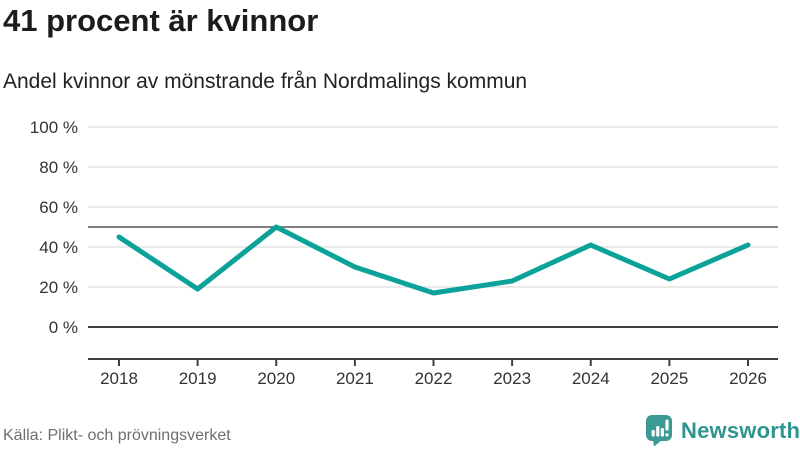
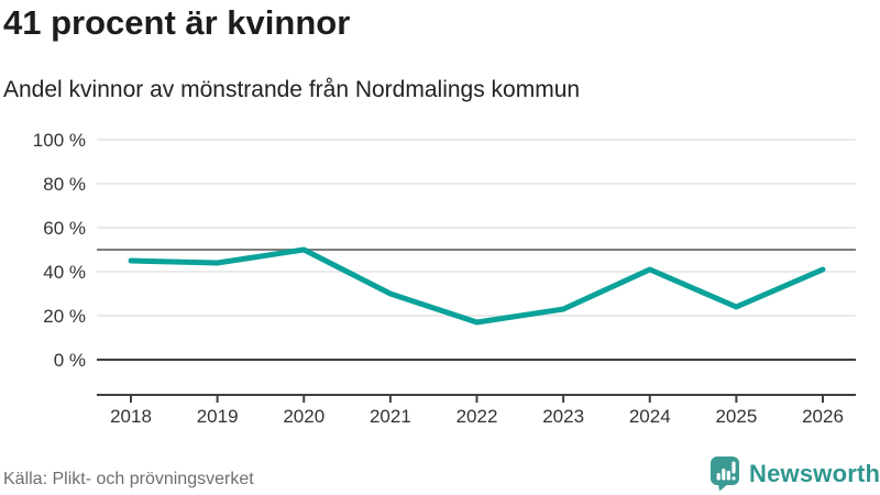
2019: 19% -> 44%
